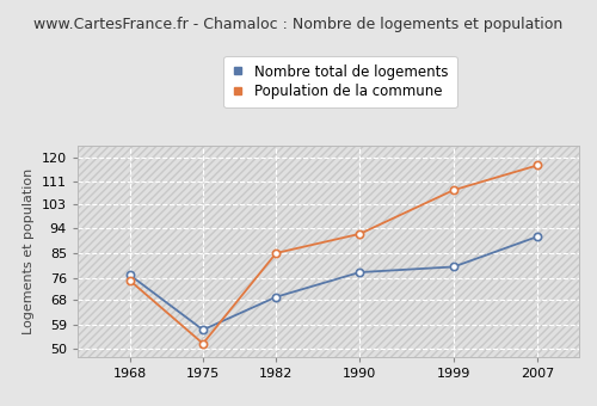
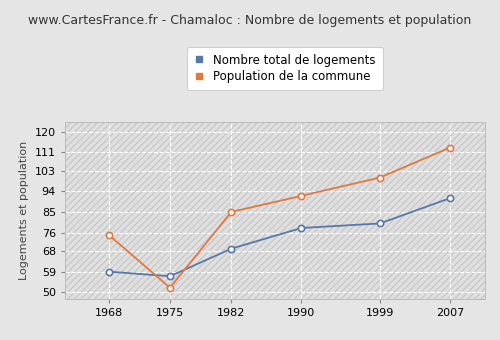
Nombre total de logements/1968: 77 -> 59
Population de la commune/1999: 108 -> 100
Population de la commune/2007: 117 -> 113
